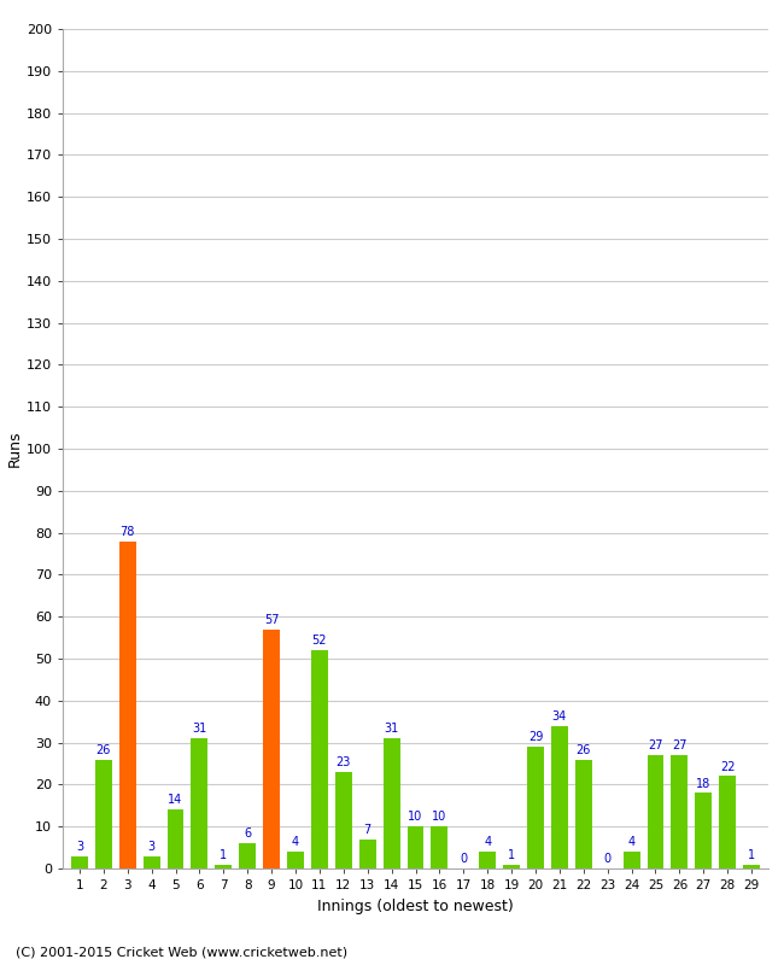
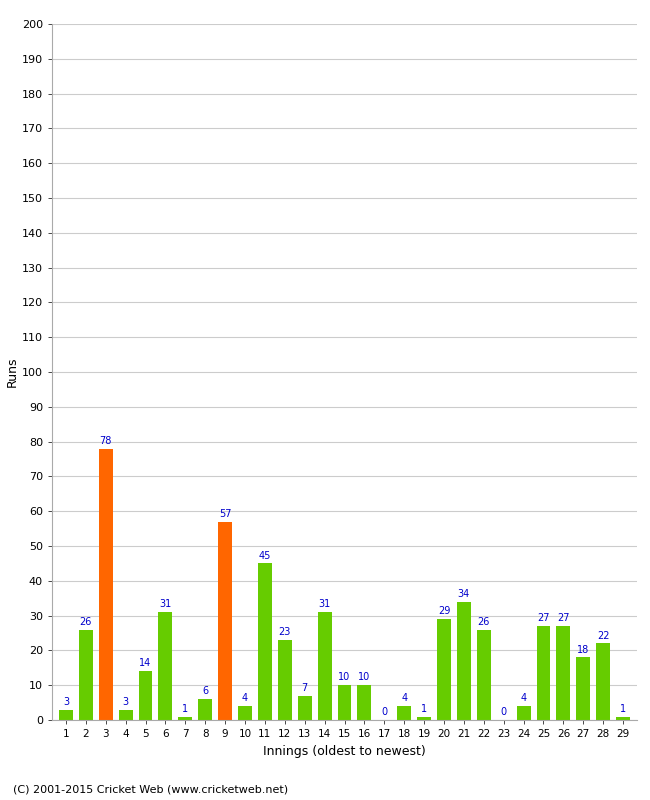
11: 52 -> 45
